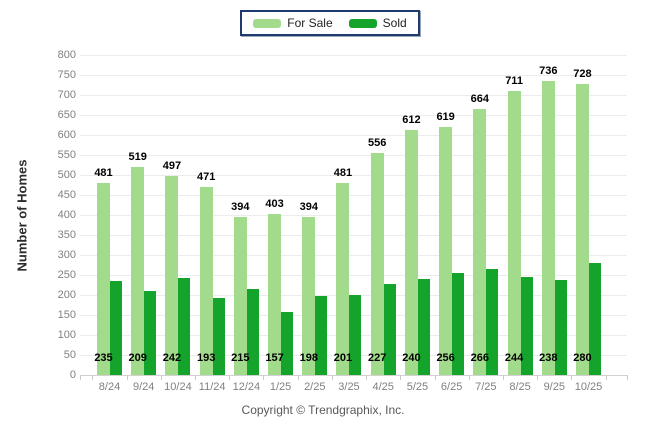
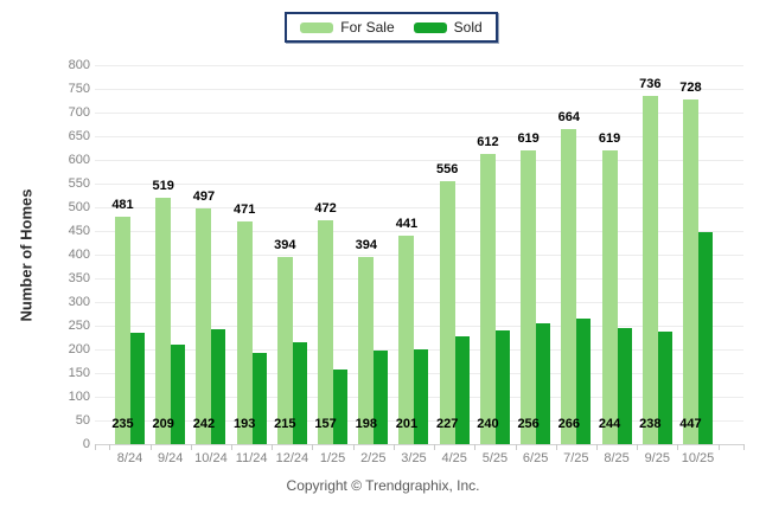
For Sale/1/25: 403 -> 472
For Sale/3/25: 481 -> 441
For Sale/8/25: 711 -> 619
Sold/10/25: 280 -> 447
